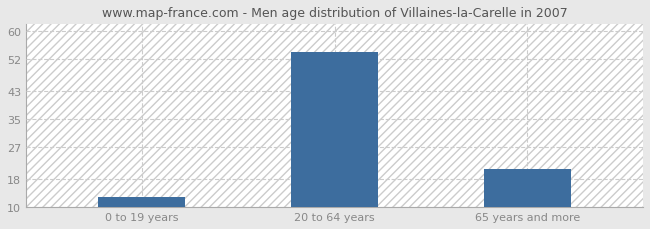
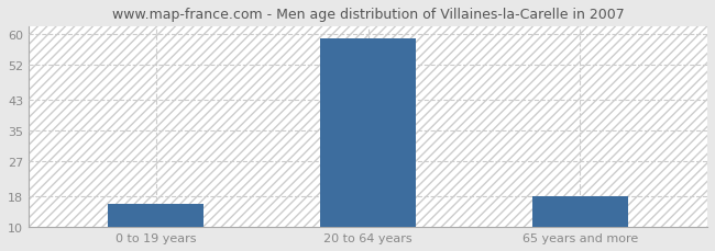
0 to 19 years: 13 -> 16
20 to 64 years: 54 -> 59
65 years and more: 21 -> 18
